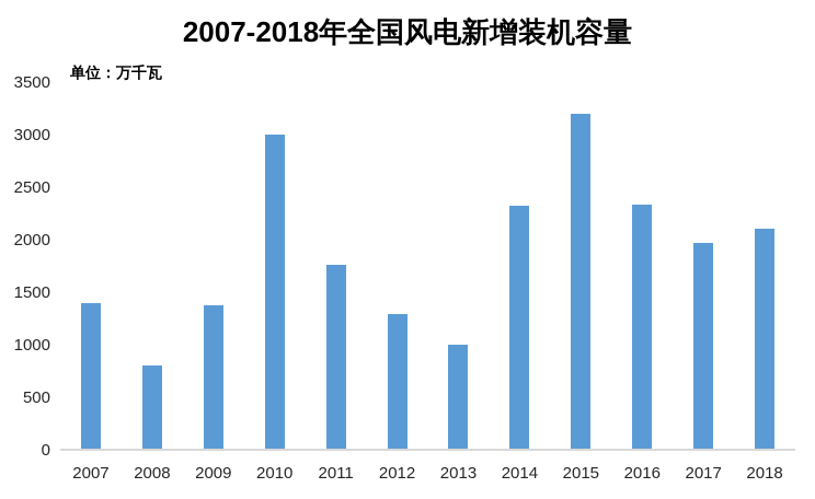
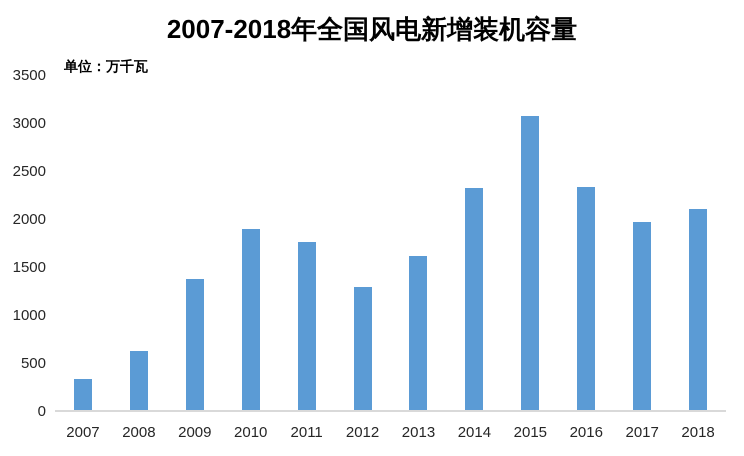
2007: 1400 -> 300
2008: 800 -> 600
2010: 3000 -> 1900
2013: 1000 -> 1600
2015: 3200 -> 3100
